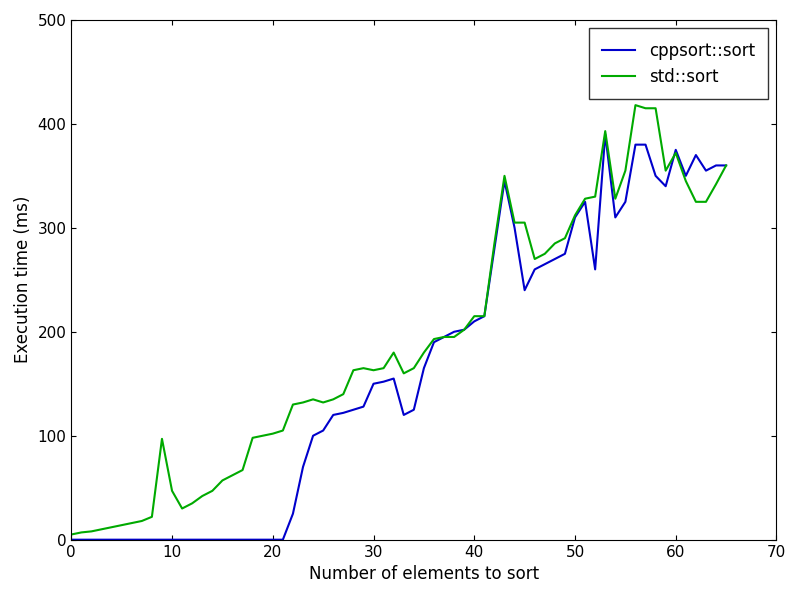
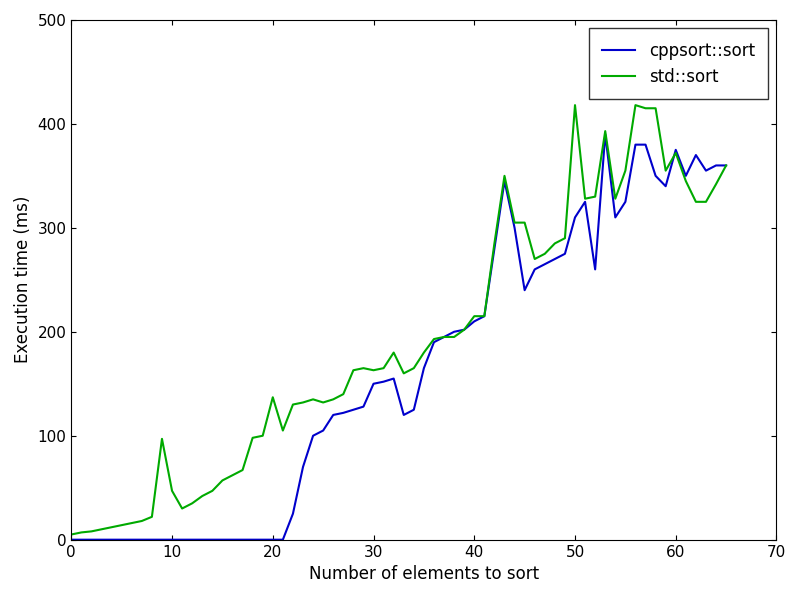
std::sort/20: 102 -> 137
std::sort/50: 312 -> 418
